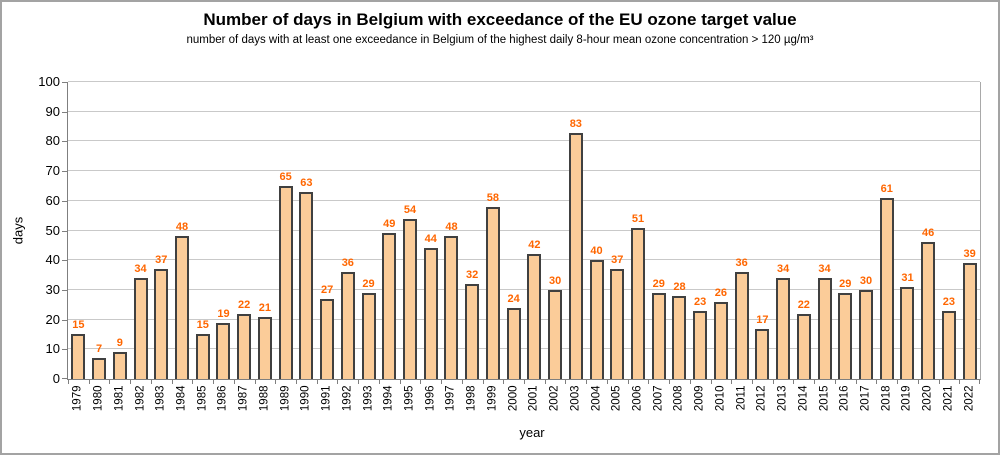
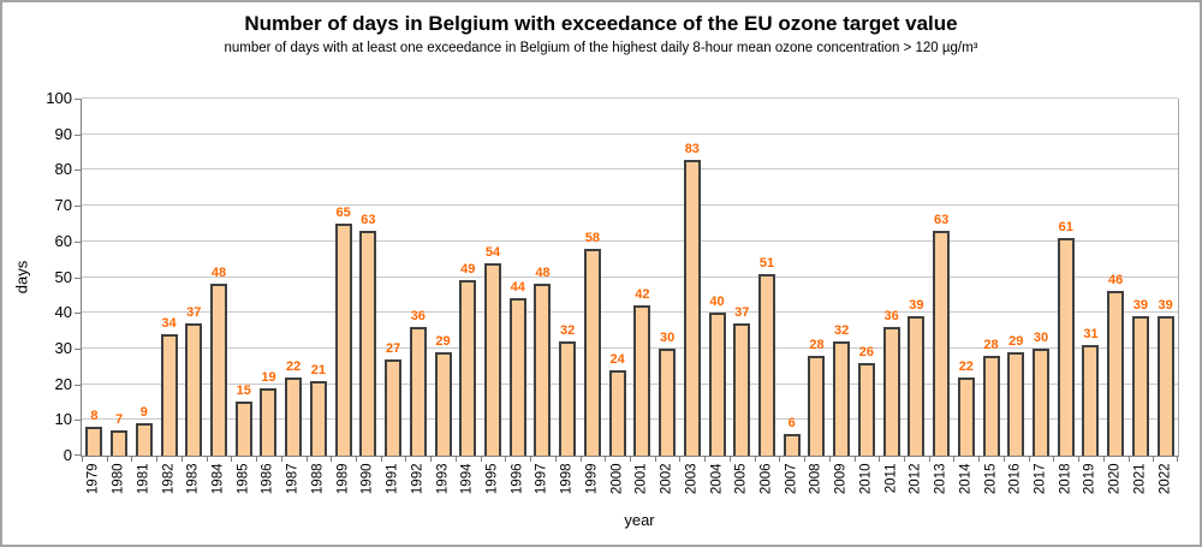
1979: 15 -> 8
2007: 29 -> 6
2009: 23 -> 32
2012: 17 -> 39
2013: 34 -> 63
2015: 34 -> 28
2021: 23 -> 39
